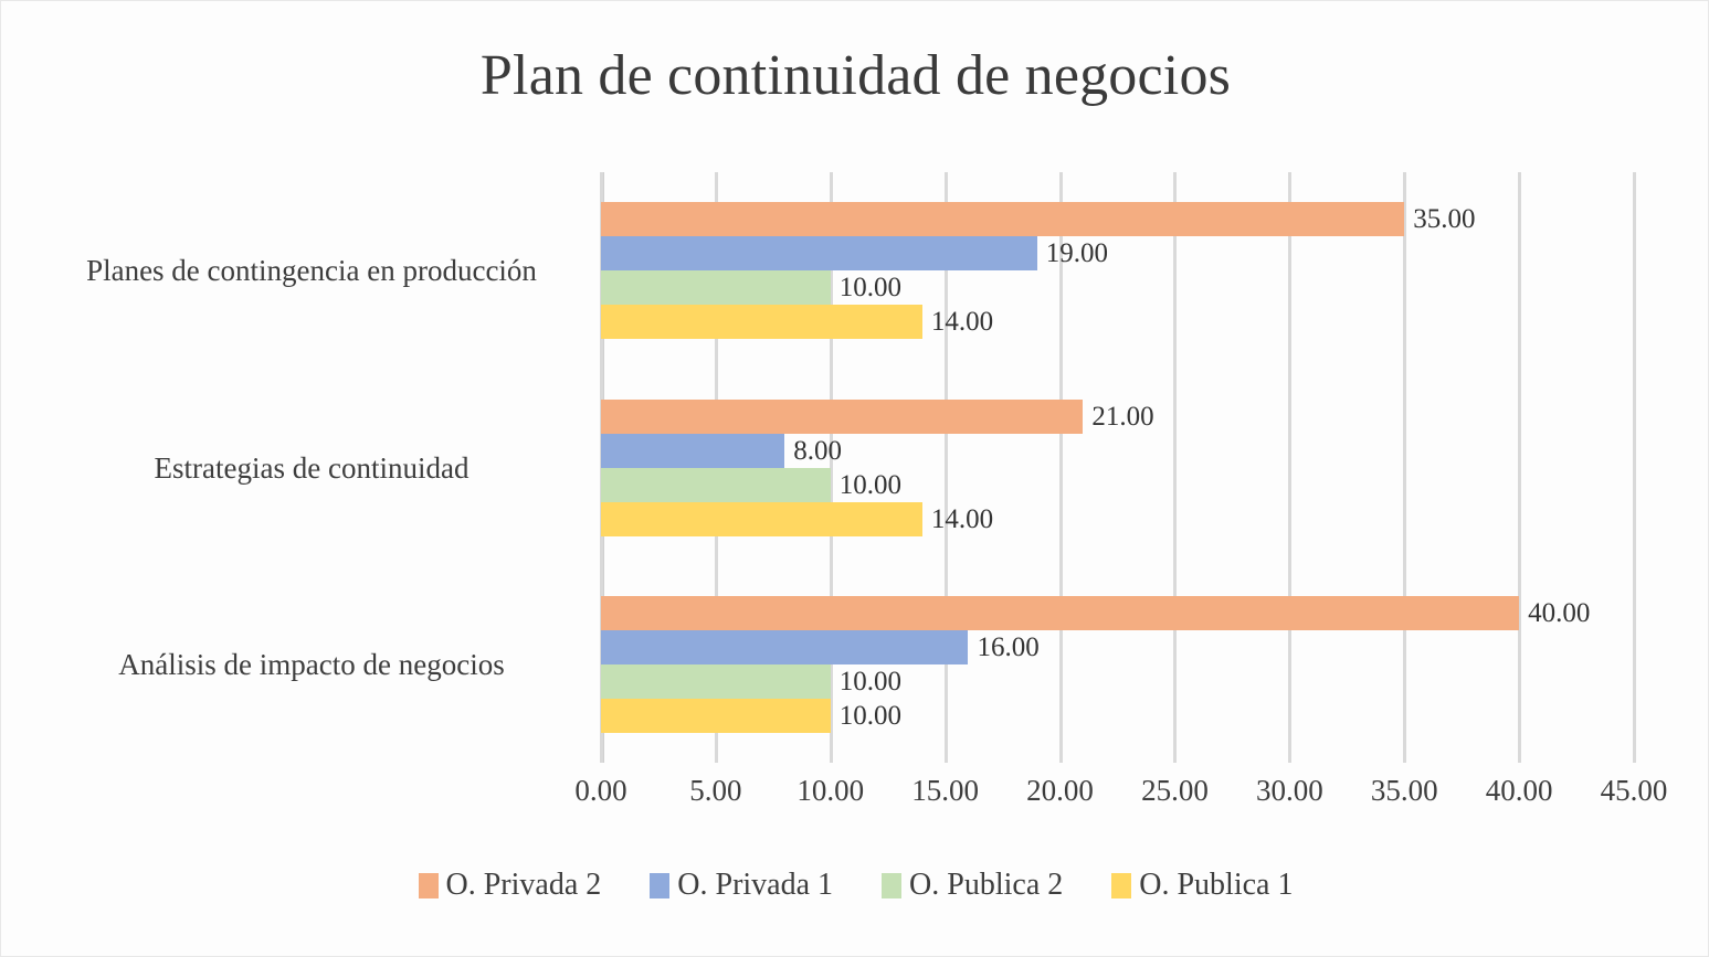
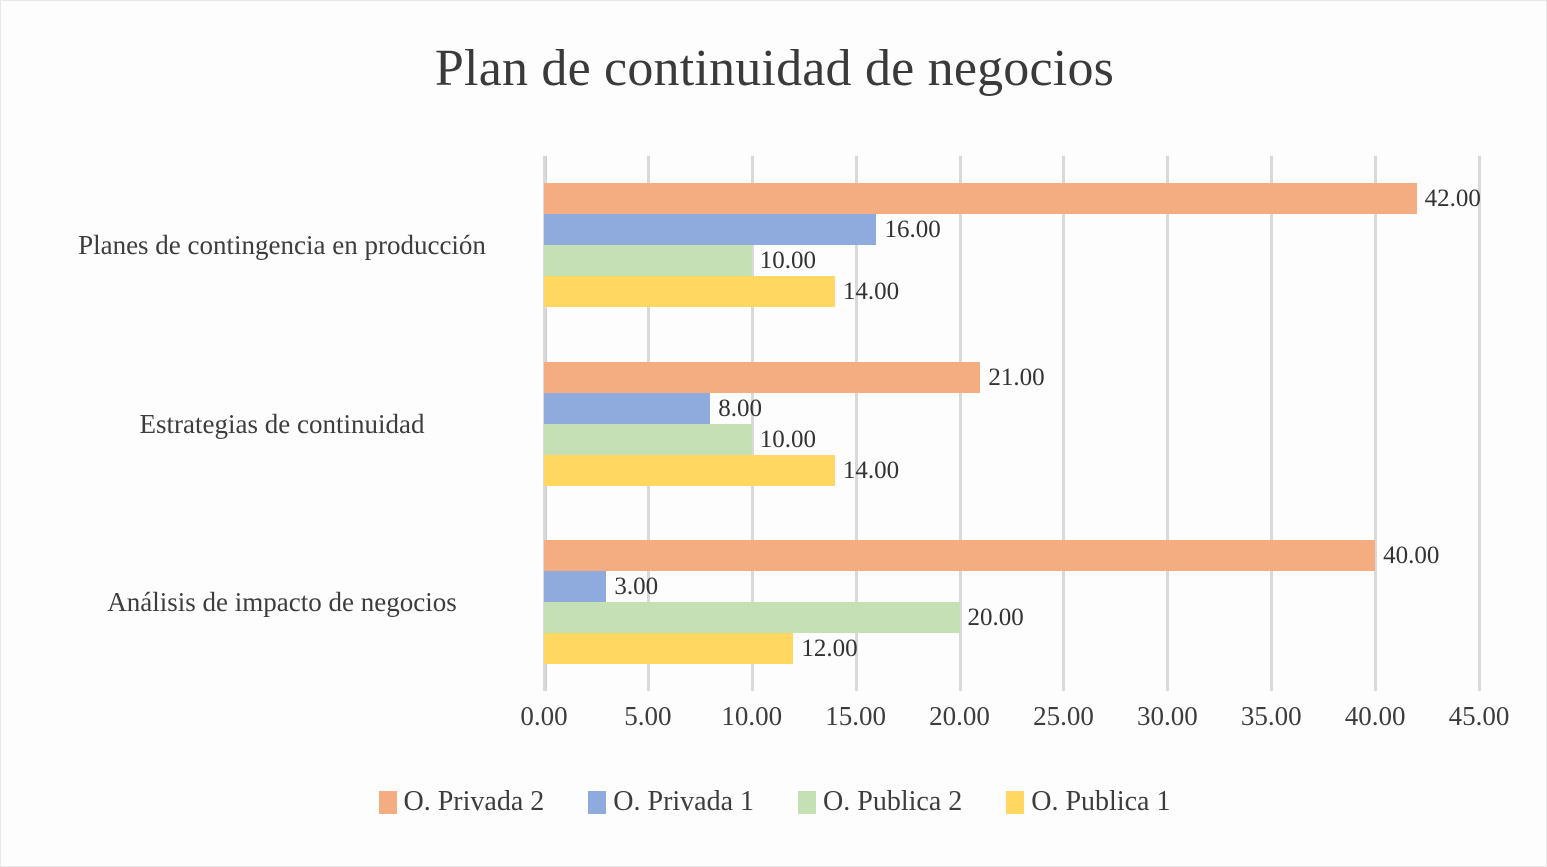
O. Privada 2/Planes de contingencia en producción: 35.00 -> 42.00
O. Privada 1/Planes de contingencia en producción: 19.00 -> 16.00
O. Privada 1/Análisis de impacto de negocios: 16.00 -> 3.00
O. Publica 2/Análisis de impacto de negocios: 10.00 -> 20.00
O. Publica 1/Análisis de impacto de negocios: 10.00 -> 12.00
